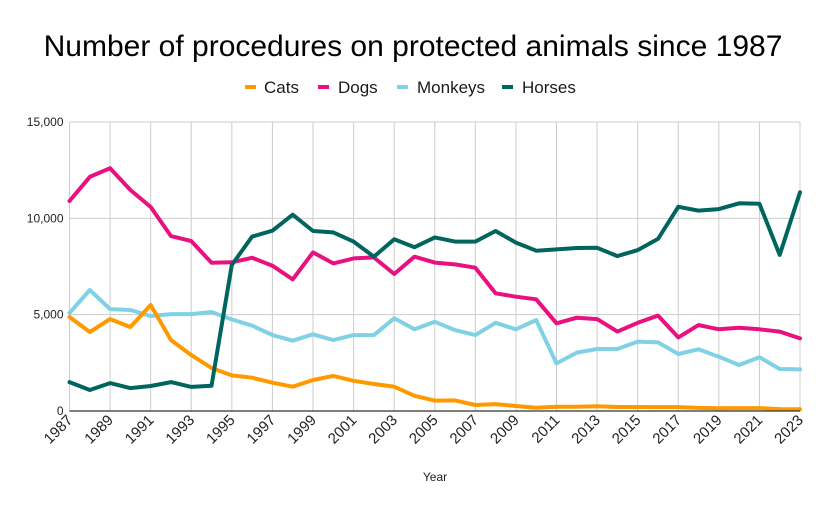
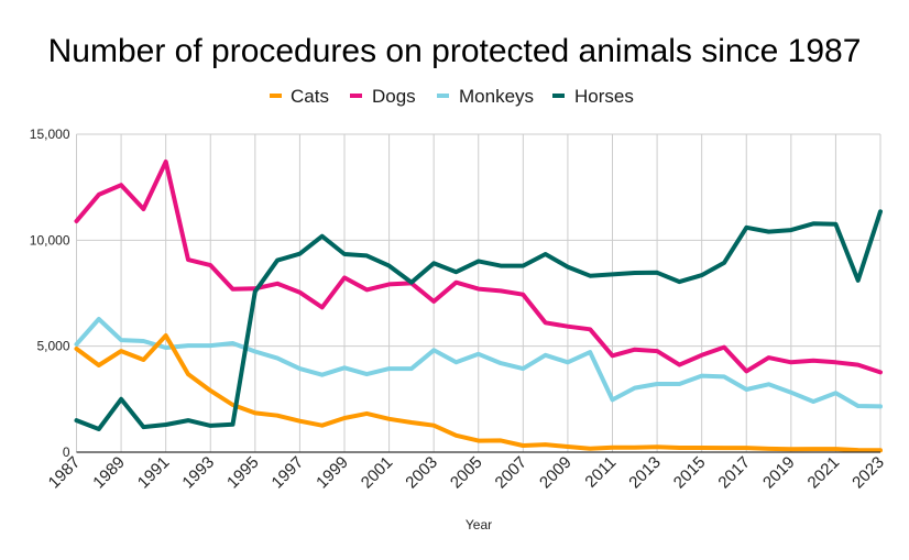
Horses/1989: 1400 -> 2500
Dogs/1991: 10600 -> 13700
